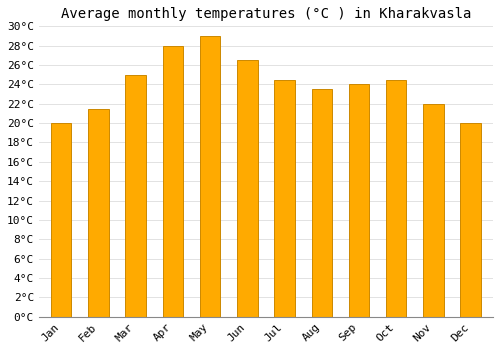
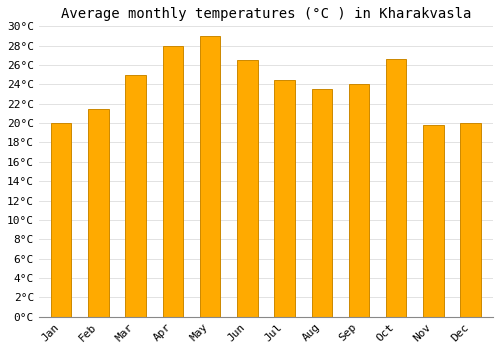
Oct: 24.5°C -> 26.6°C
Nov: 22.0°C -> 19.8°C
